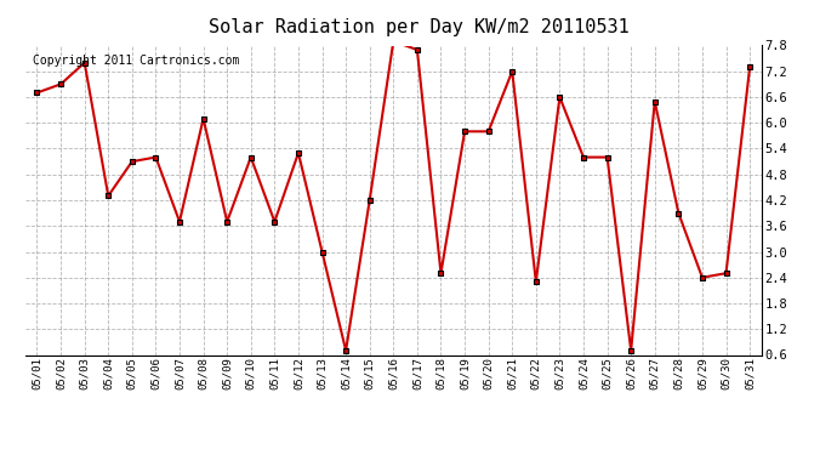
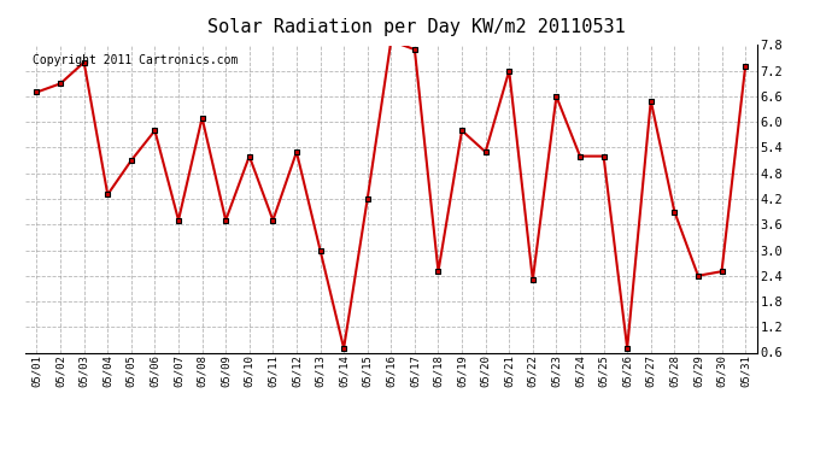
05/06: 5.2 -> 5.8
05/20: 5.8 -> 5.3
